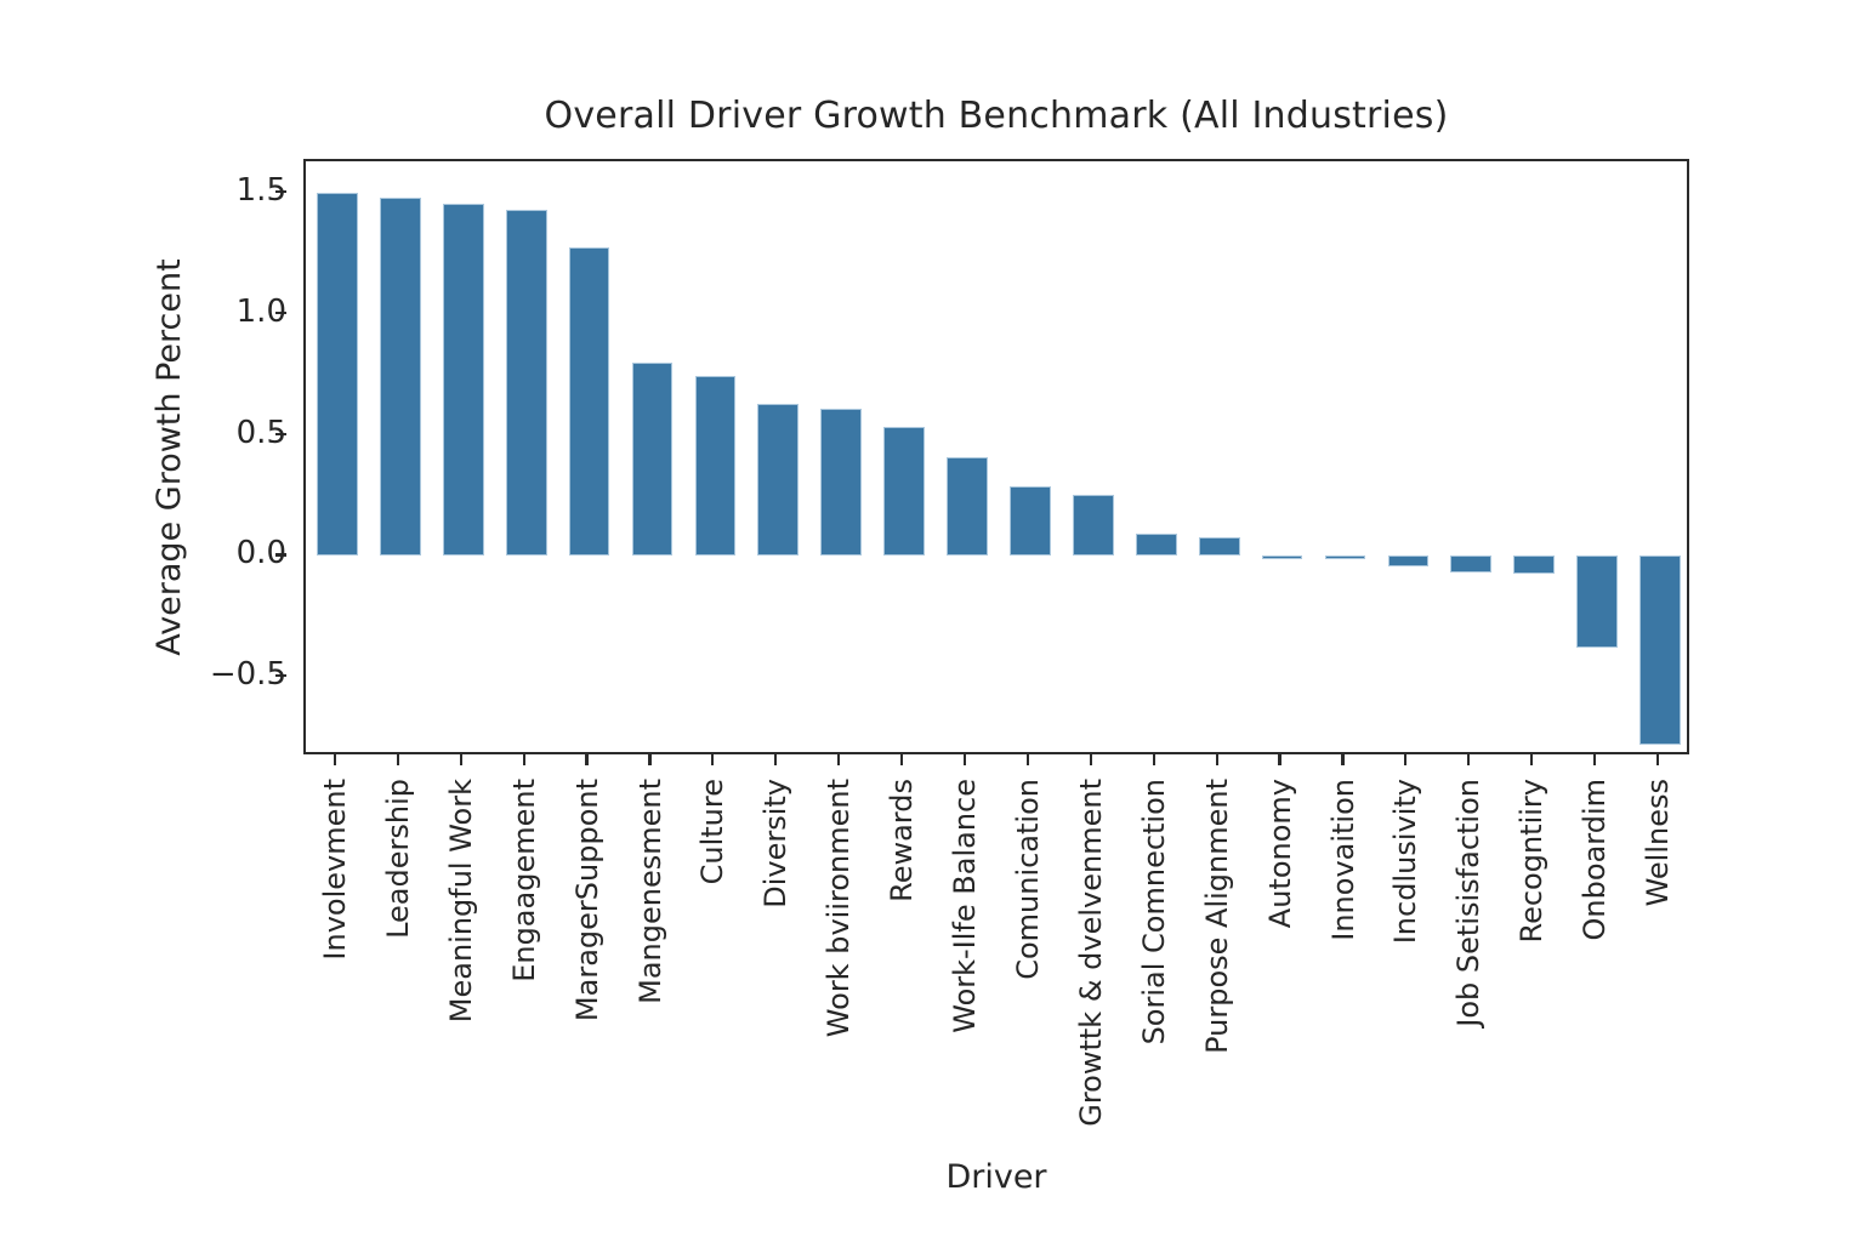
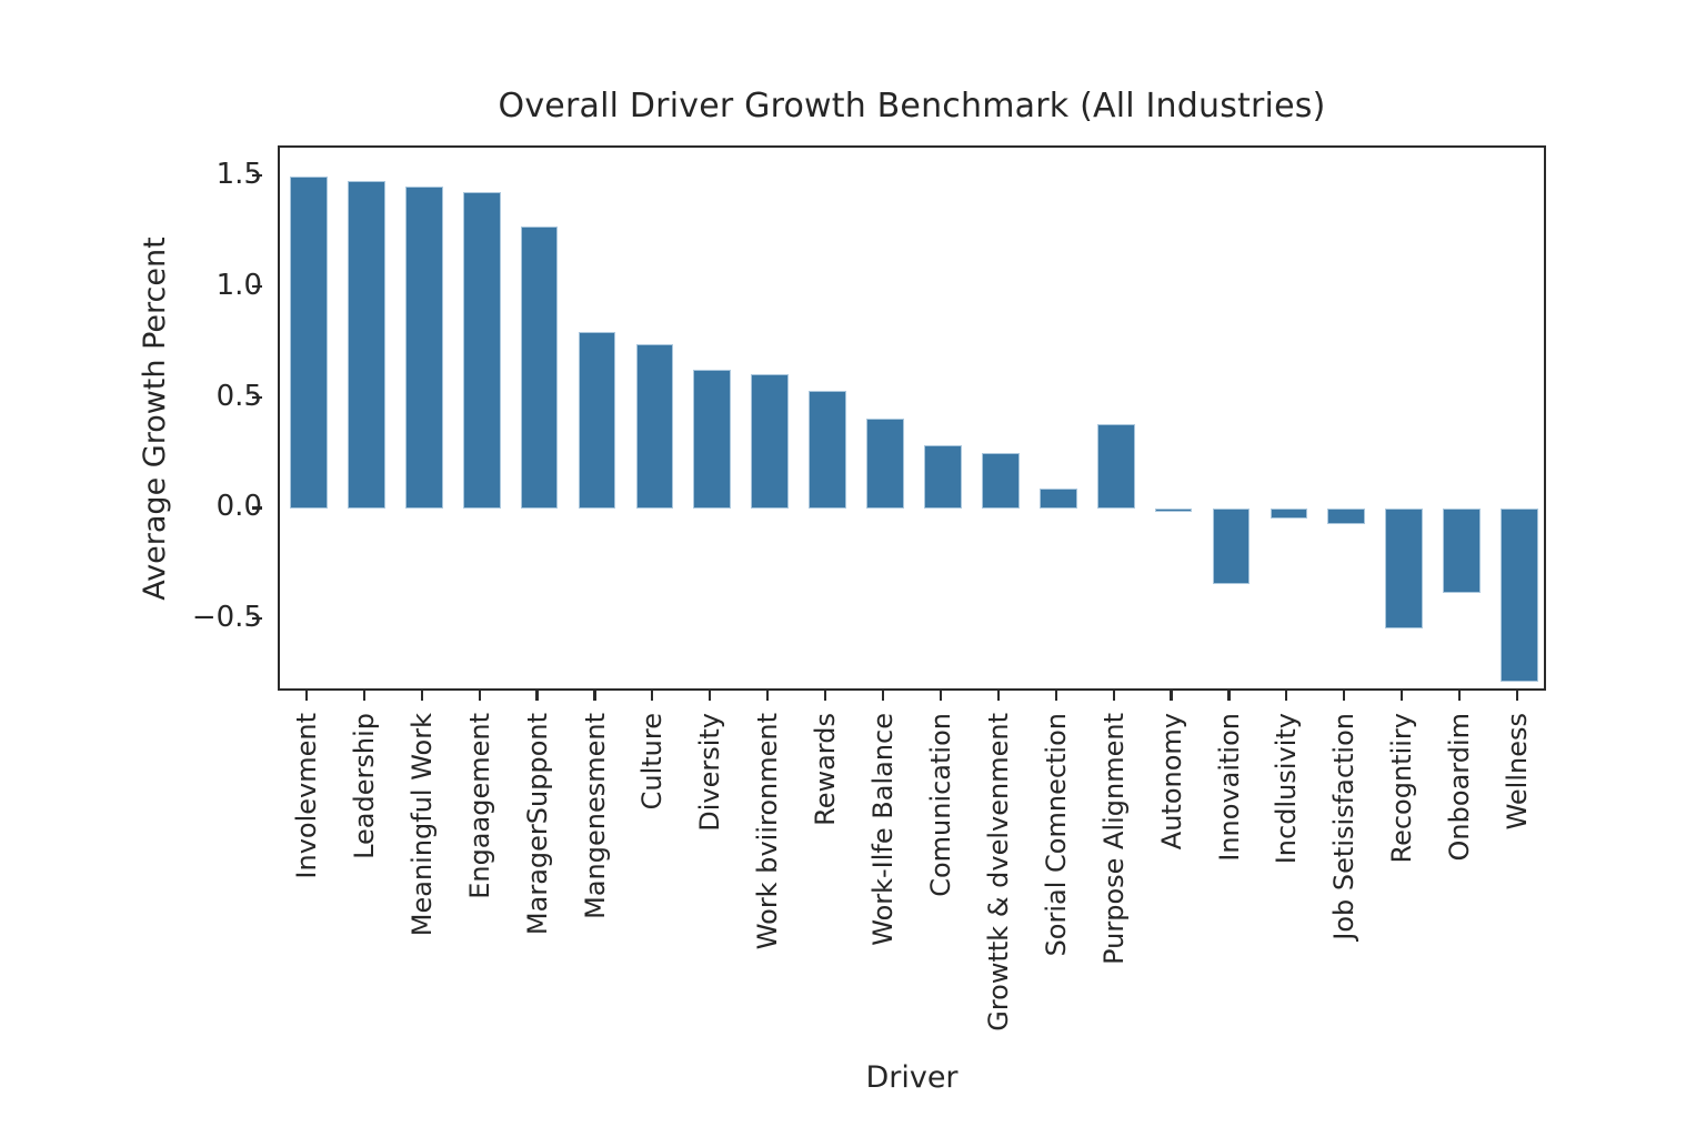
Purpose Alignment: 0.07 -> 0.38
Innovaition: -0.01 -> -0.34
Recogntiiry: -0.07 -> -0.54
